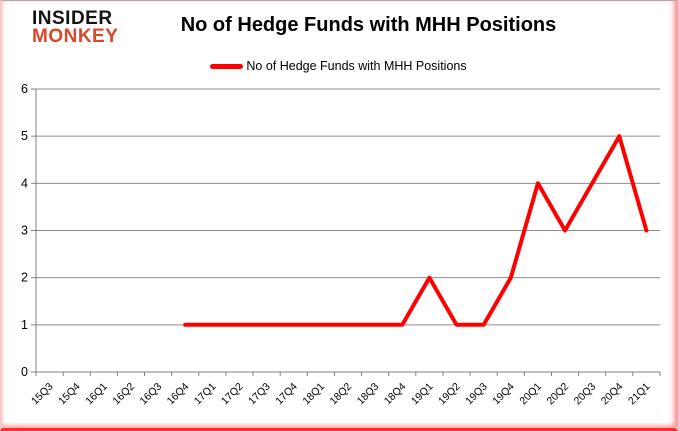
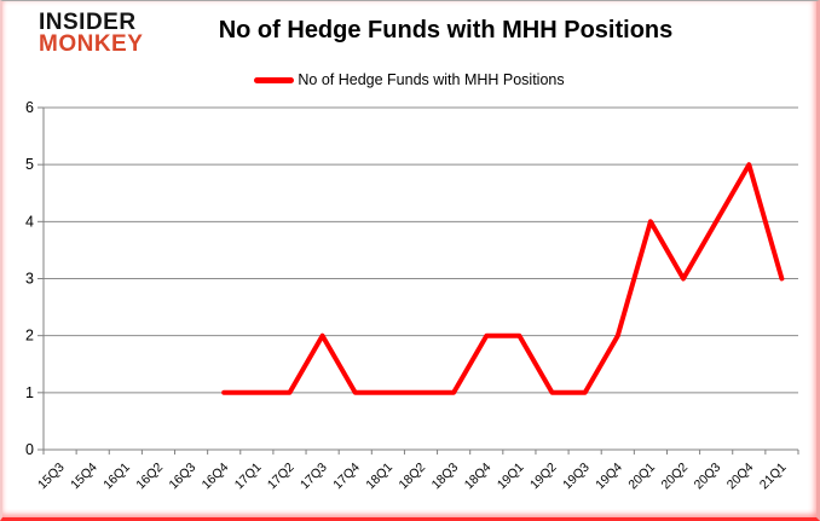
17Q3: 1 -> 2
18Q4: 1 -> 2
